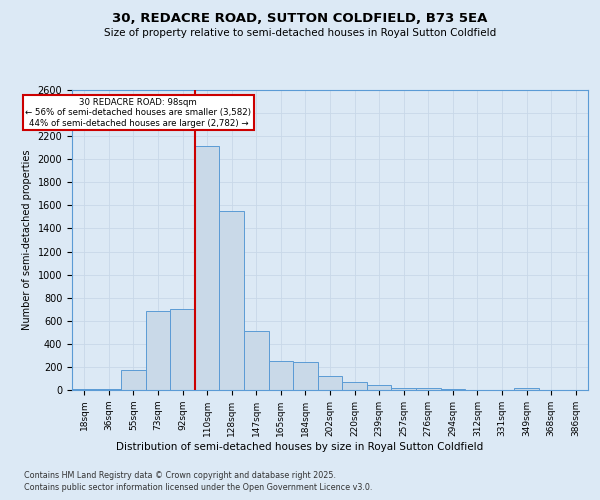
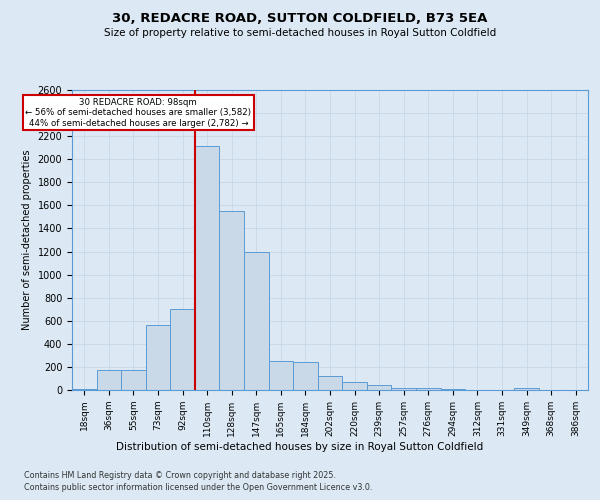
36sqm: 0 -> 170
73sqm: 680 -> 560
147sqm: 510 -> 1200
